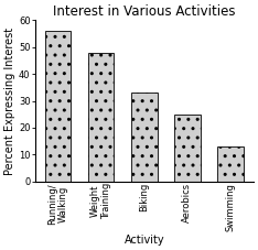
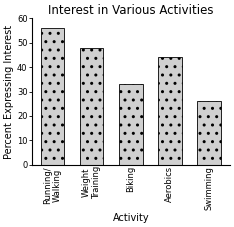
Aerobics: 25 -> 44
Swimming: 13 -> 26
